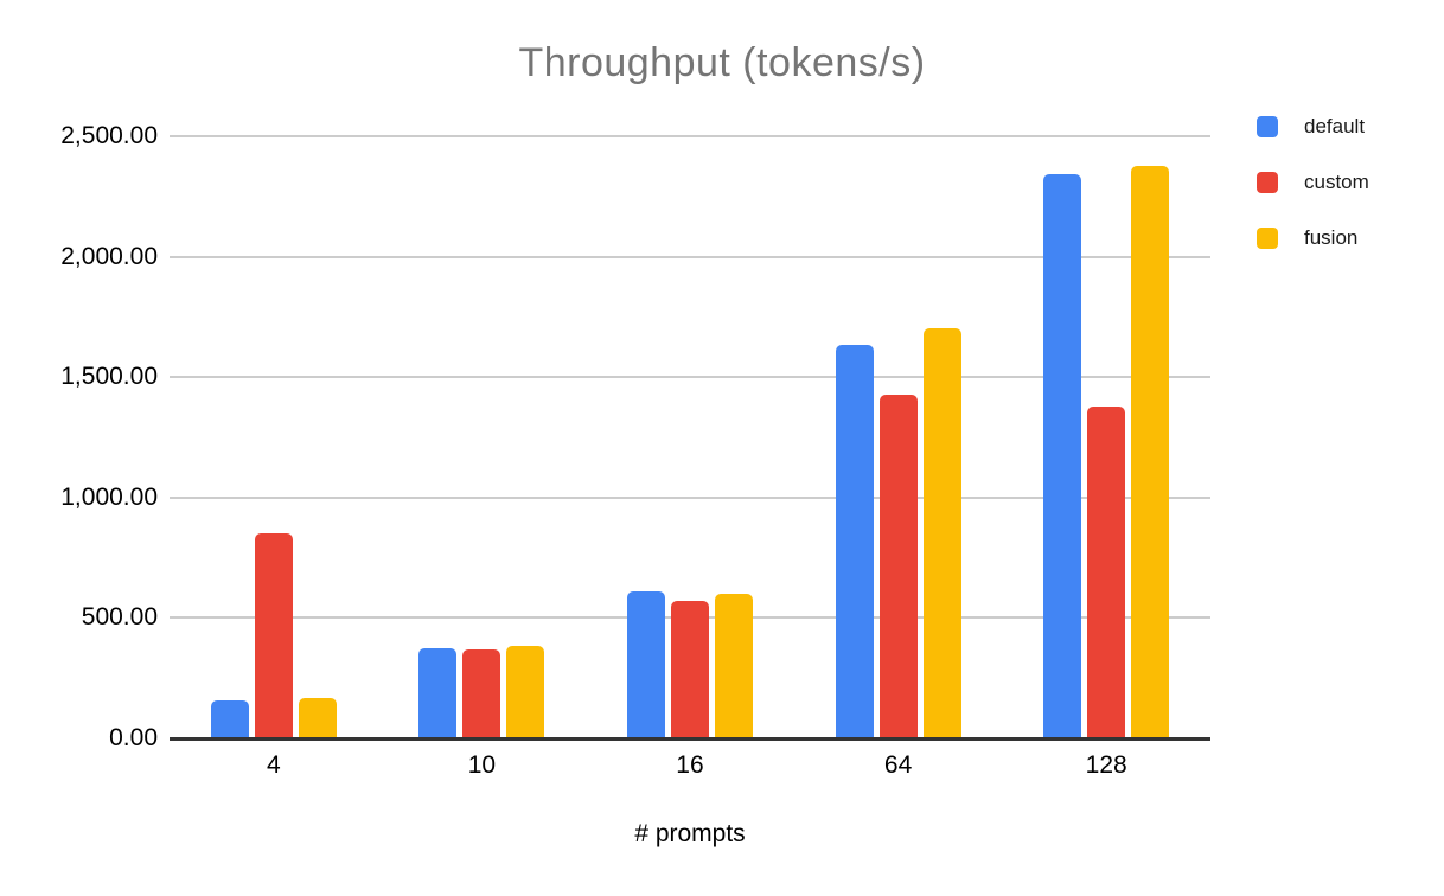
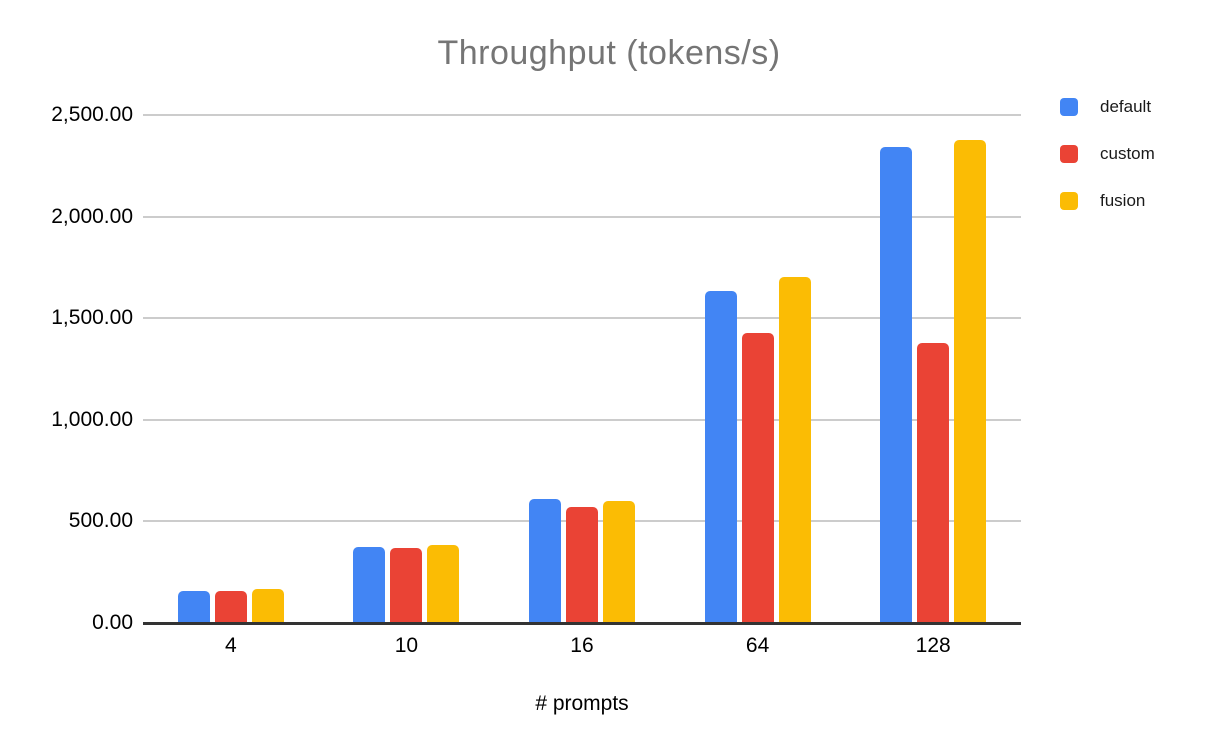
custom/4: 850 -> 160
